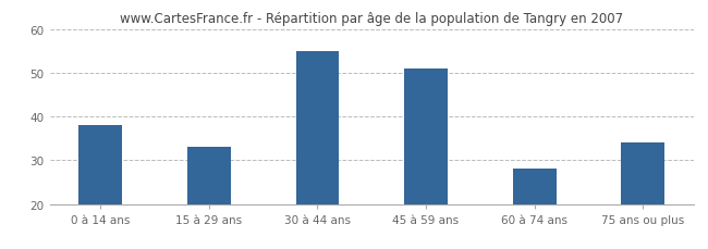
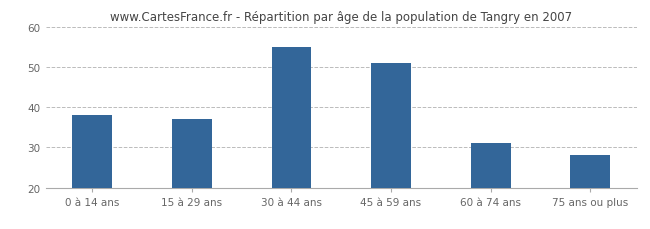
15 à 29 ans: 33 -> 37
60 à 74 ans: 28 -> 31
75 ans ou plus: 34 -> 28
